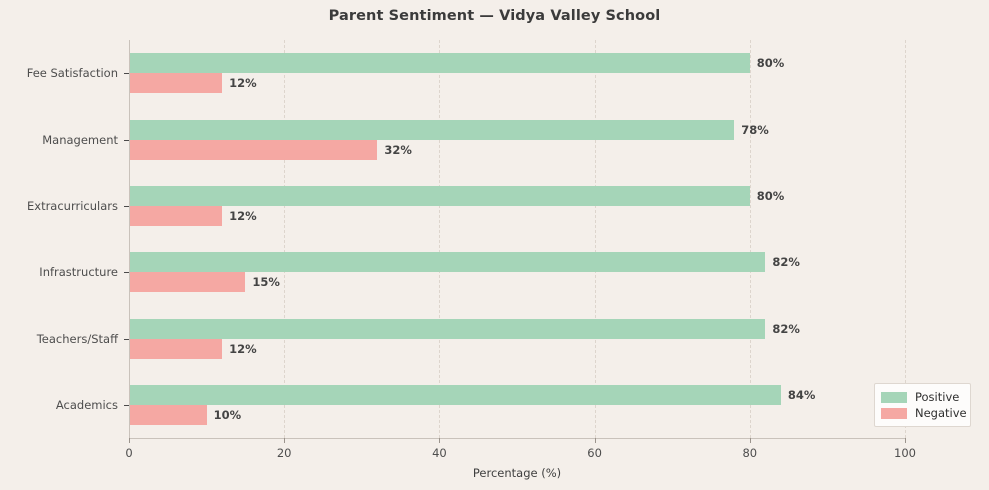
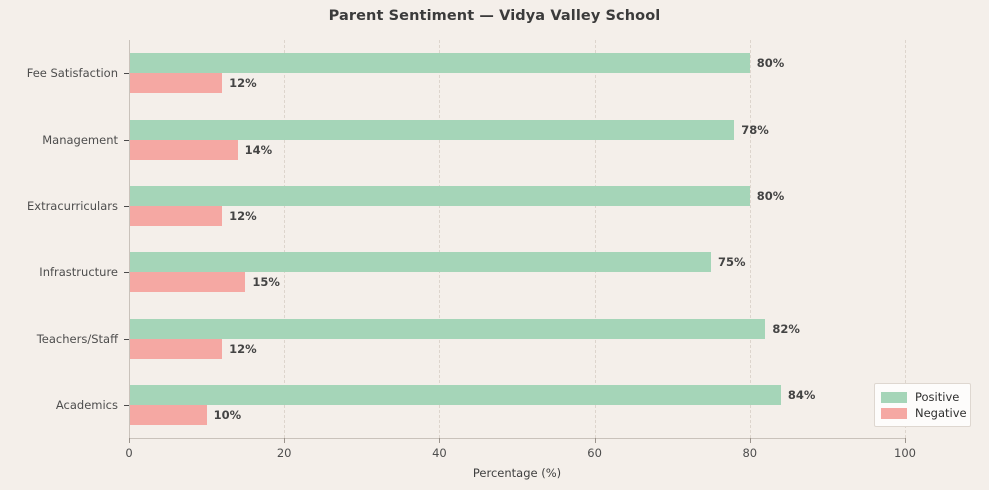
Negative/Management: 32% -> 14%
Positive/Infrastructure: 82% -> 75%
